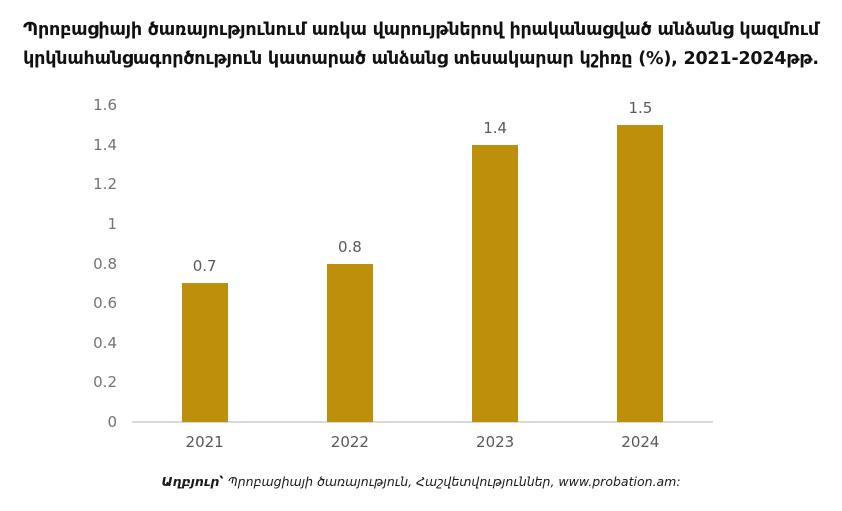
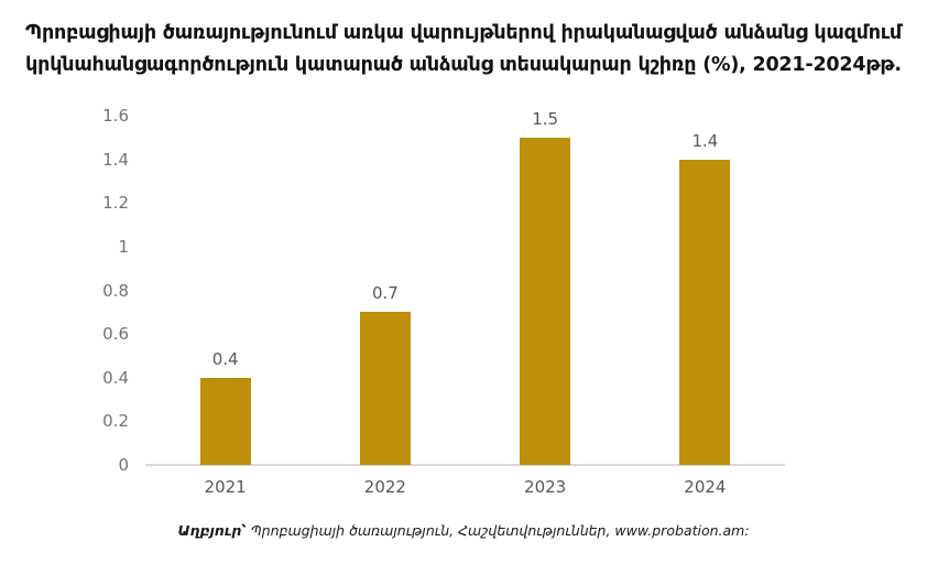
2021: 0.7 -> 0.4
2022: 0.8 -> 0.7
2023: 1.4 -> 1.5
2024: 1.5 -> 1.4
